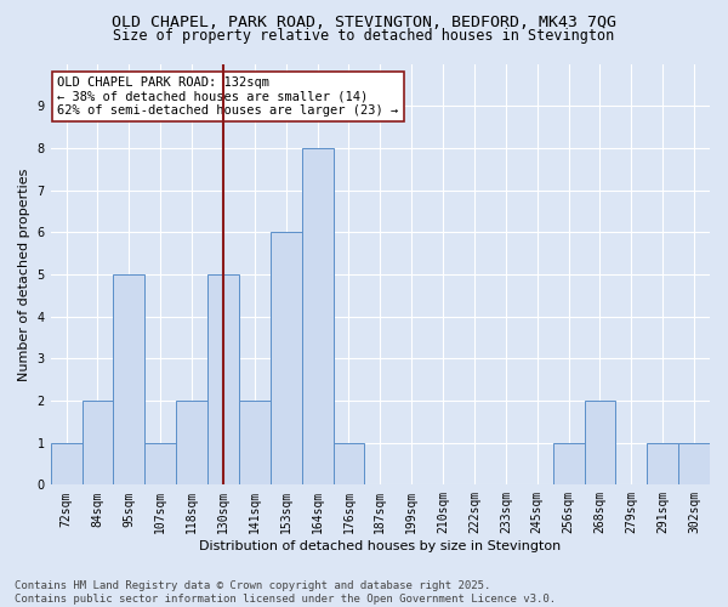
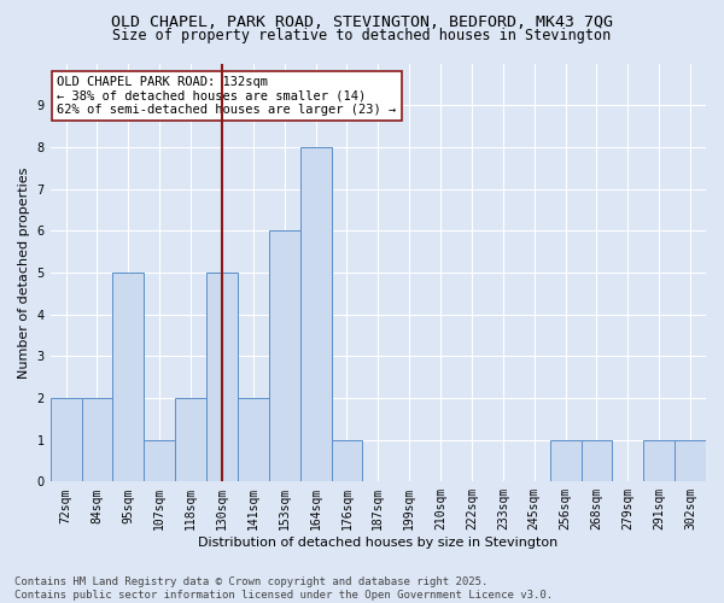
72sqm: 1 -> 2
268sqm: 2 -> 1
